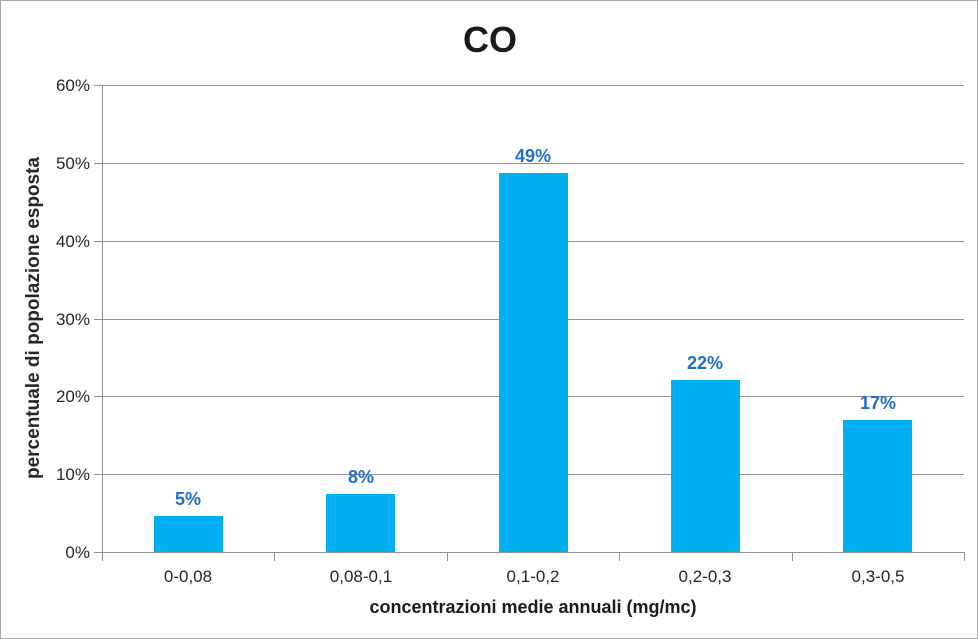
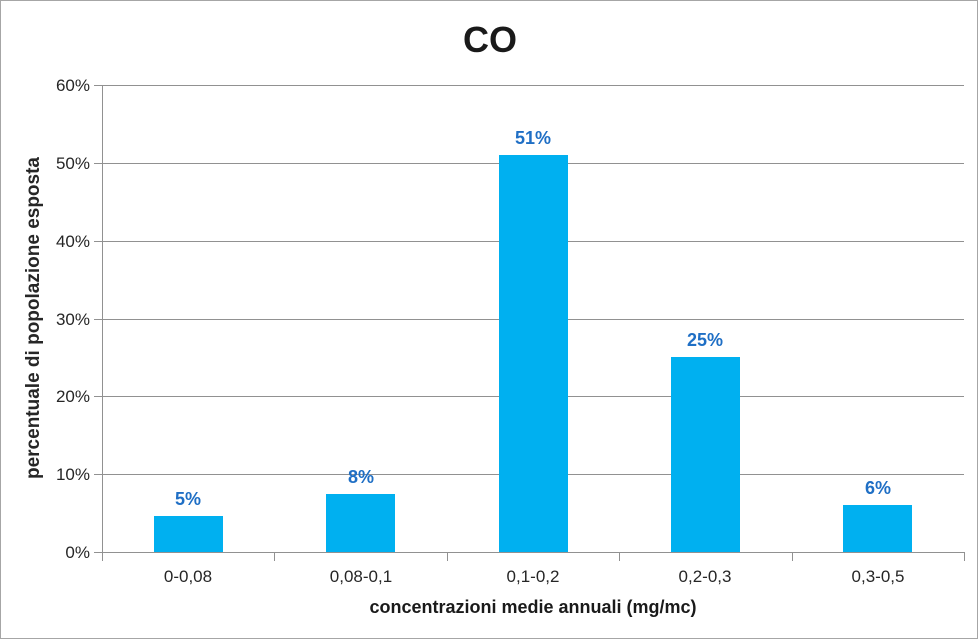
0,1-0,2: 49% -> 51%
0,2-0,3: 22% -> 25%
0,3-0,5: 17% -> 6%
